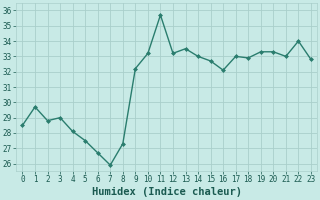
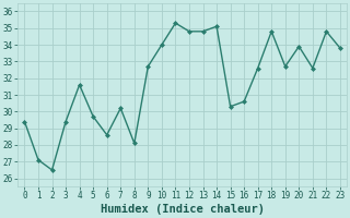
0: 28.5 -> 29.4
1: 29.7 -> 27.1
2: 28.8 -> 26.5
3: 29.0 -> 29.4
4: 28.1 -> 31.6
5: 27.5 -> 29.7
6: 26.7 -> 28.6
7: 25.9 -> 30.2
8: 27.3 -> 28.1
9: 32.2 -> 32.7
10: 33.2 -> 34.0
11: 35.7 -> 35.3
12: 33.2 -> 34.8
13: 33.5 -> 34.8
14: 33.0 -> 35.1
15: 32.7 -> 30.3
16: 32.1 -> 30.6
17: 33.0 -> 32.6
18: 32.9 -> 34.8
19: 33.3 -> 32.7
20: 33.3 -> 33.9
21: 33.0 -> 32.6
22: 34.0 -> 34.8
23: 32.8 -> 33.8
